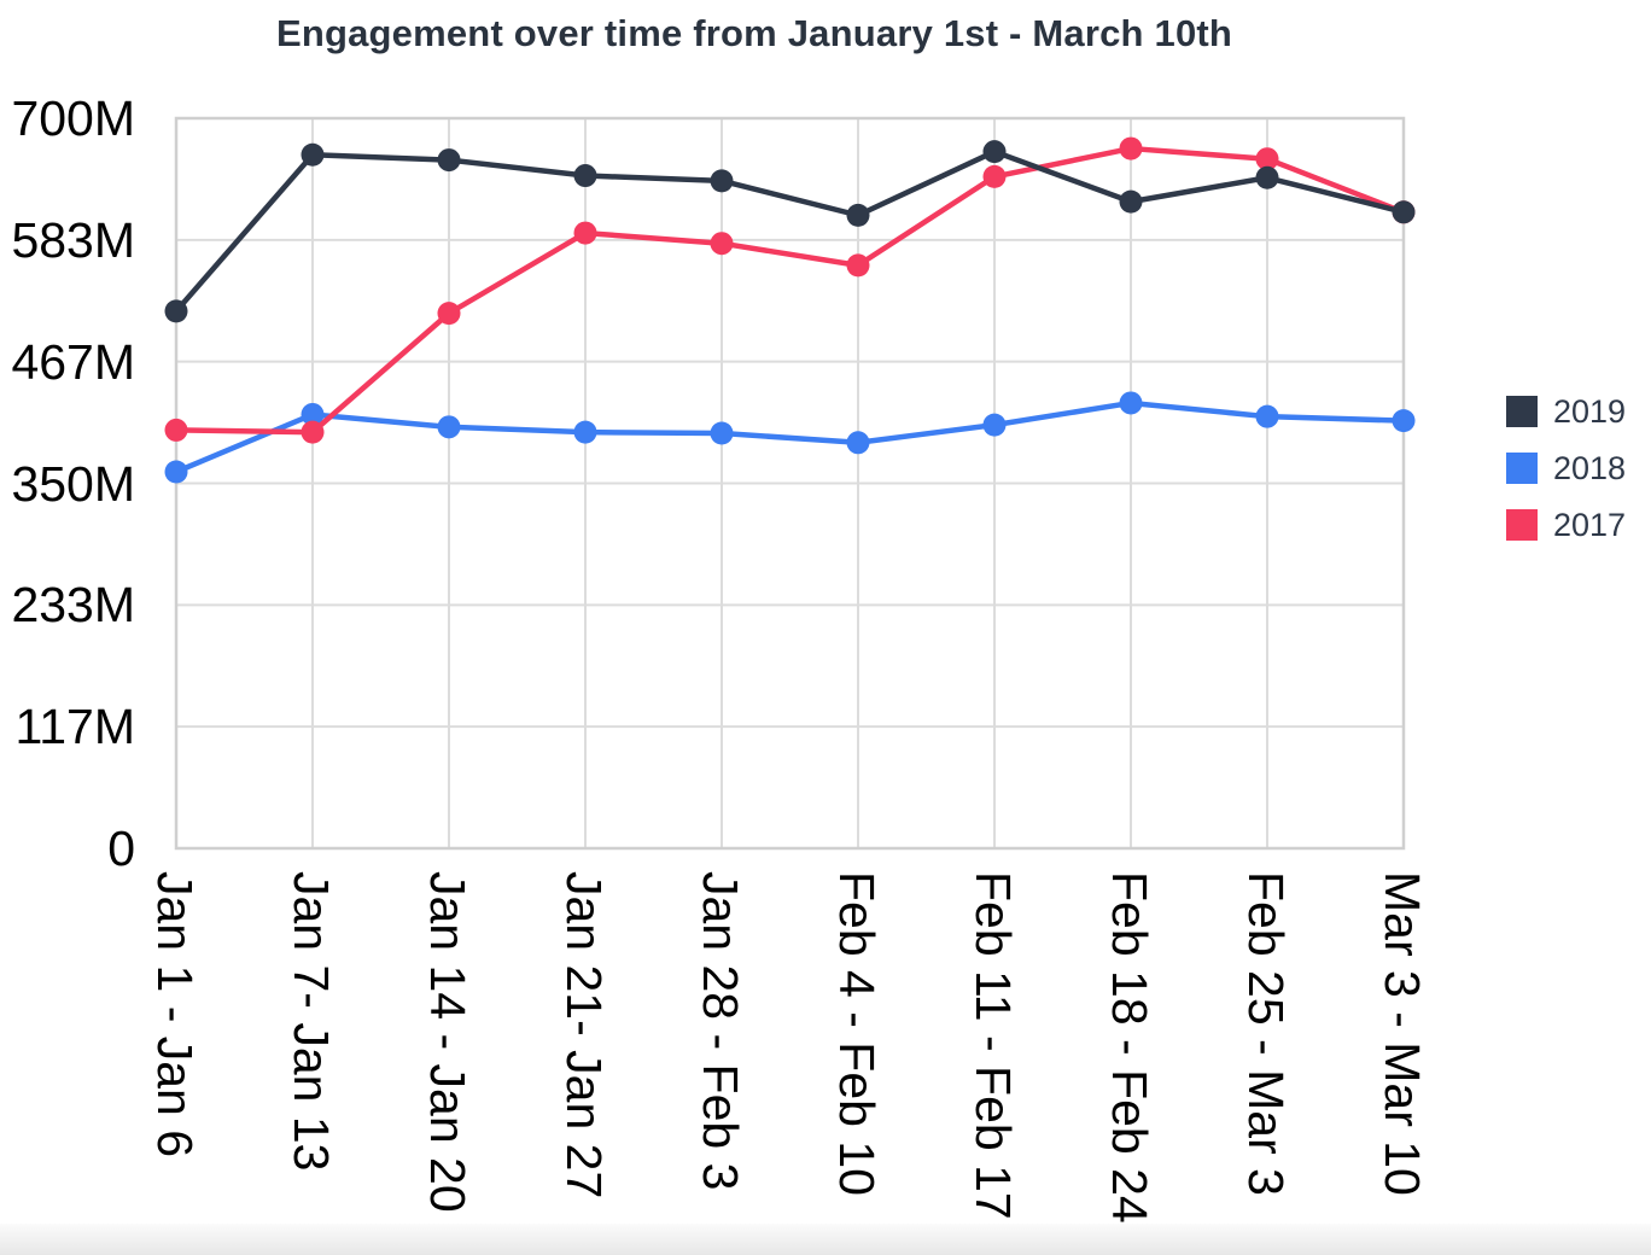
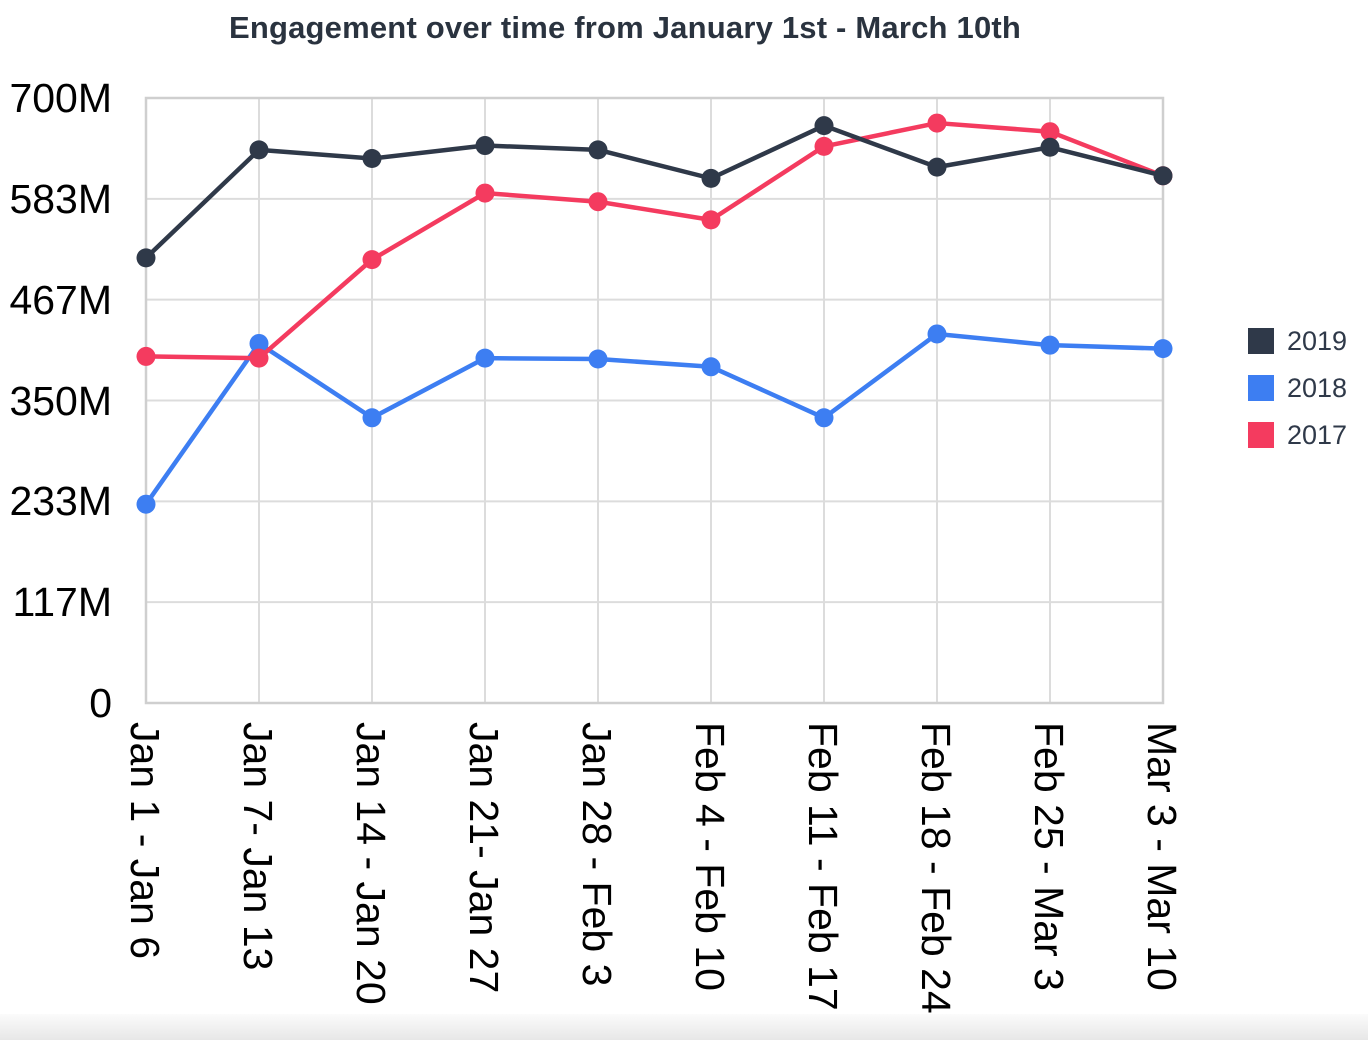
2018/Jan 1 - Jan 6: 360M -> 230M
2019/Jan 7- Jan 13: 660M -> 640M
2019/Jan 14 - Jan 20: 660M -> 630M
2018/Jan 14 - Jan 20: 400M -> 330M
2018/Feb 11 - Feb 17: 410M -> 330M
